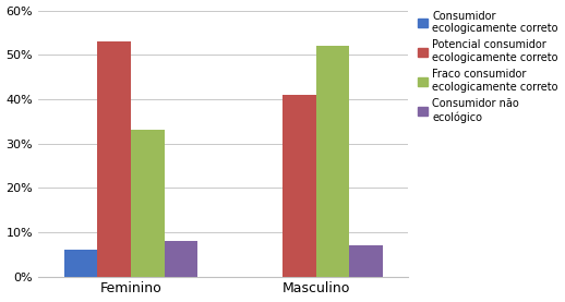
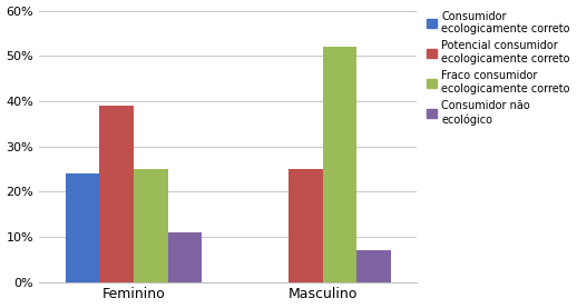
Consumidor ecologicamente correto/Feminino: 6% -> 24%
Potencial consumidor ecologicamente correto/Feminino: 53% -> 39%
Fraco consumidor ecologicamente correto/Feminino: 33% -> 25%
Consumidor não ecológico/Feminino: 8% -> 11%
Potencial consumidor ecologicamente correto/Masculino: 41% -> 25%
